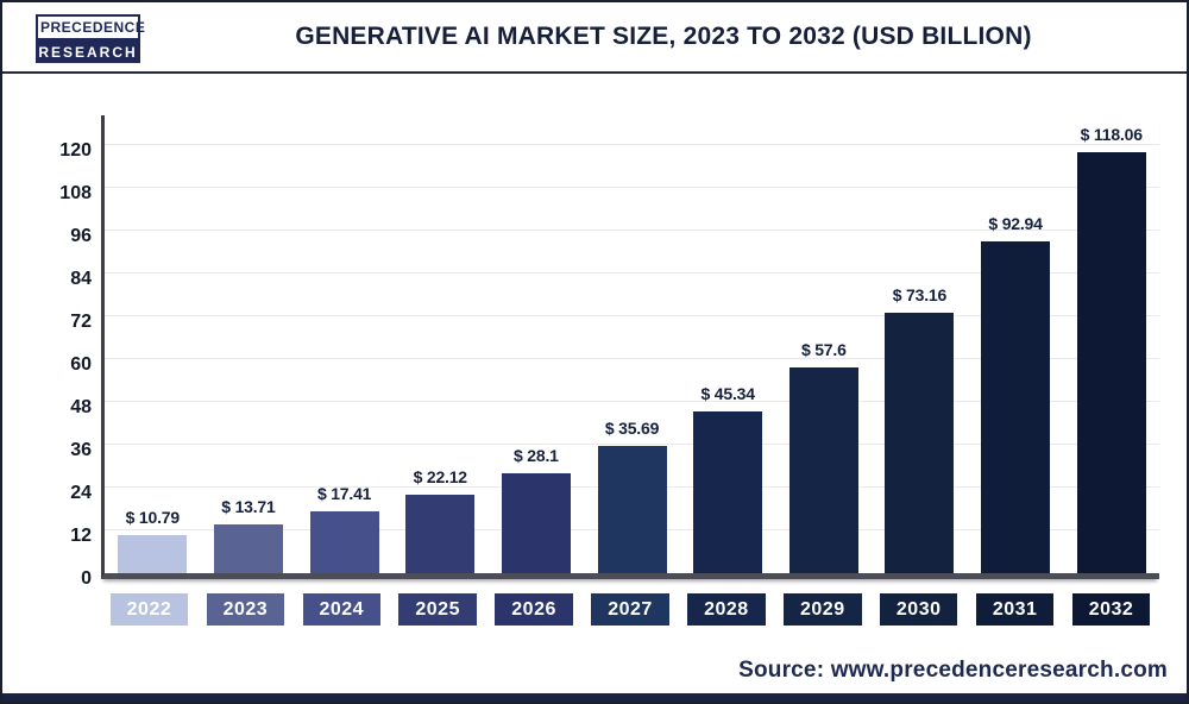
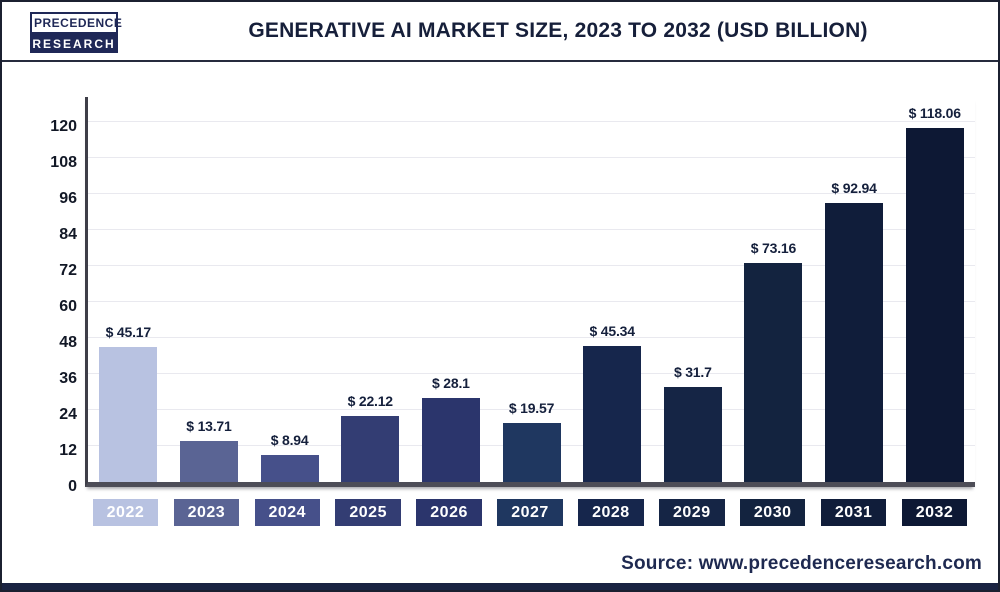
2022: 10.79 -> 45.17
2024: 17.41 -> 8.94
2027: 35.69 -> 19.57
2029: 57.6 -> 31.7
